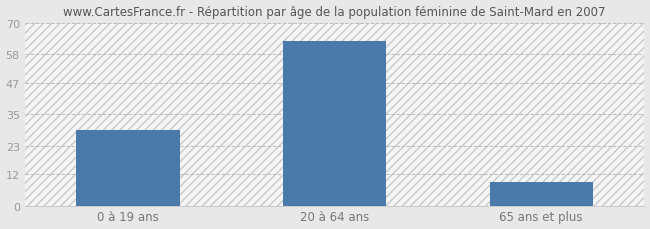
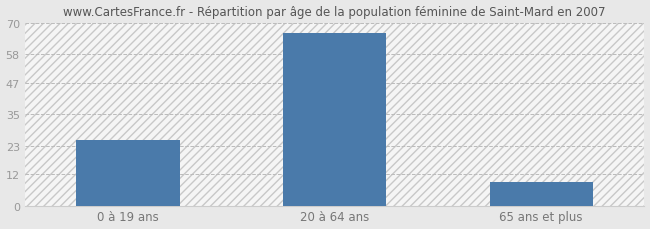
0 à 19 ans: 29 -> 25
20 à 64 ans: 63 -> 66
